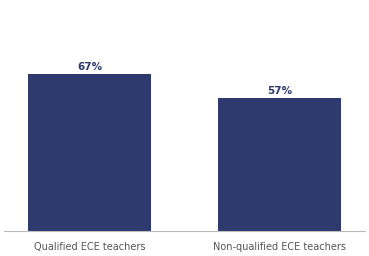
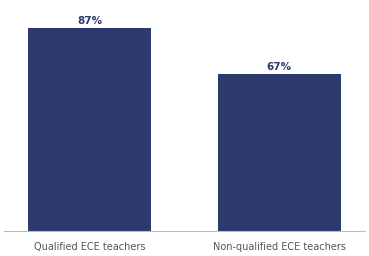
Qualified ECE teachers: 67% -> 87%
Non-qualified ECE teachers: 57% -> 67%
